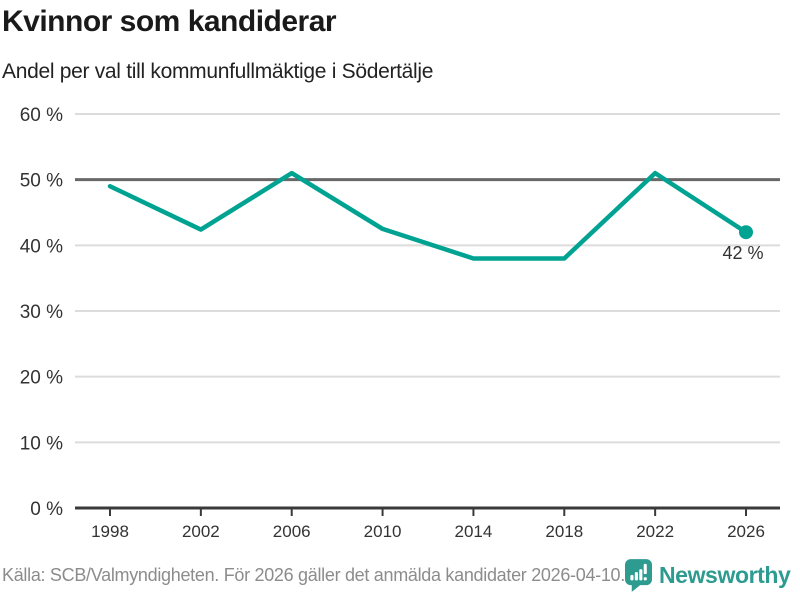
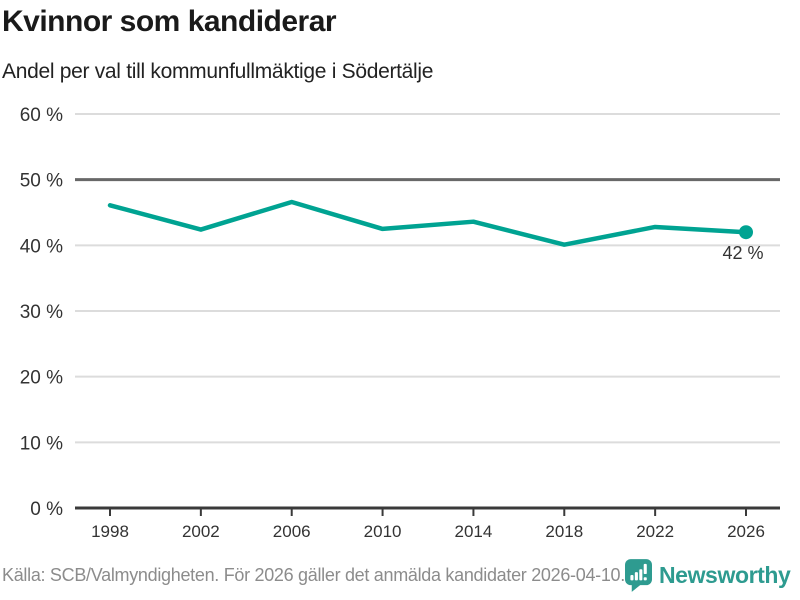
1998: 49% -> 46%
2006: 51% -> 47%
2014: 38% -> 44%
2018: 38% -> 40%
2022: 51% -> 43%
